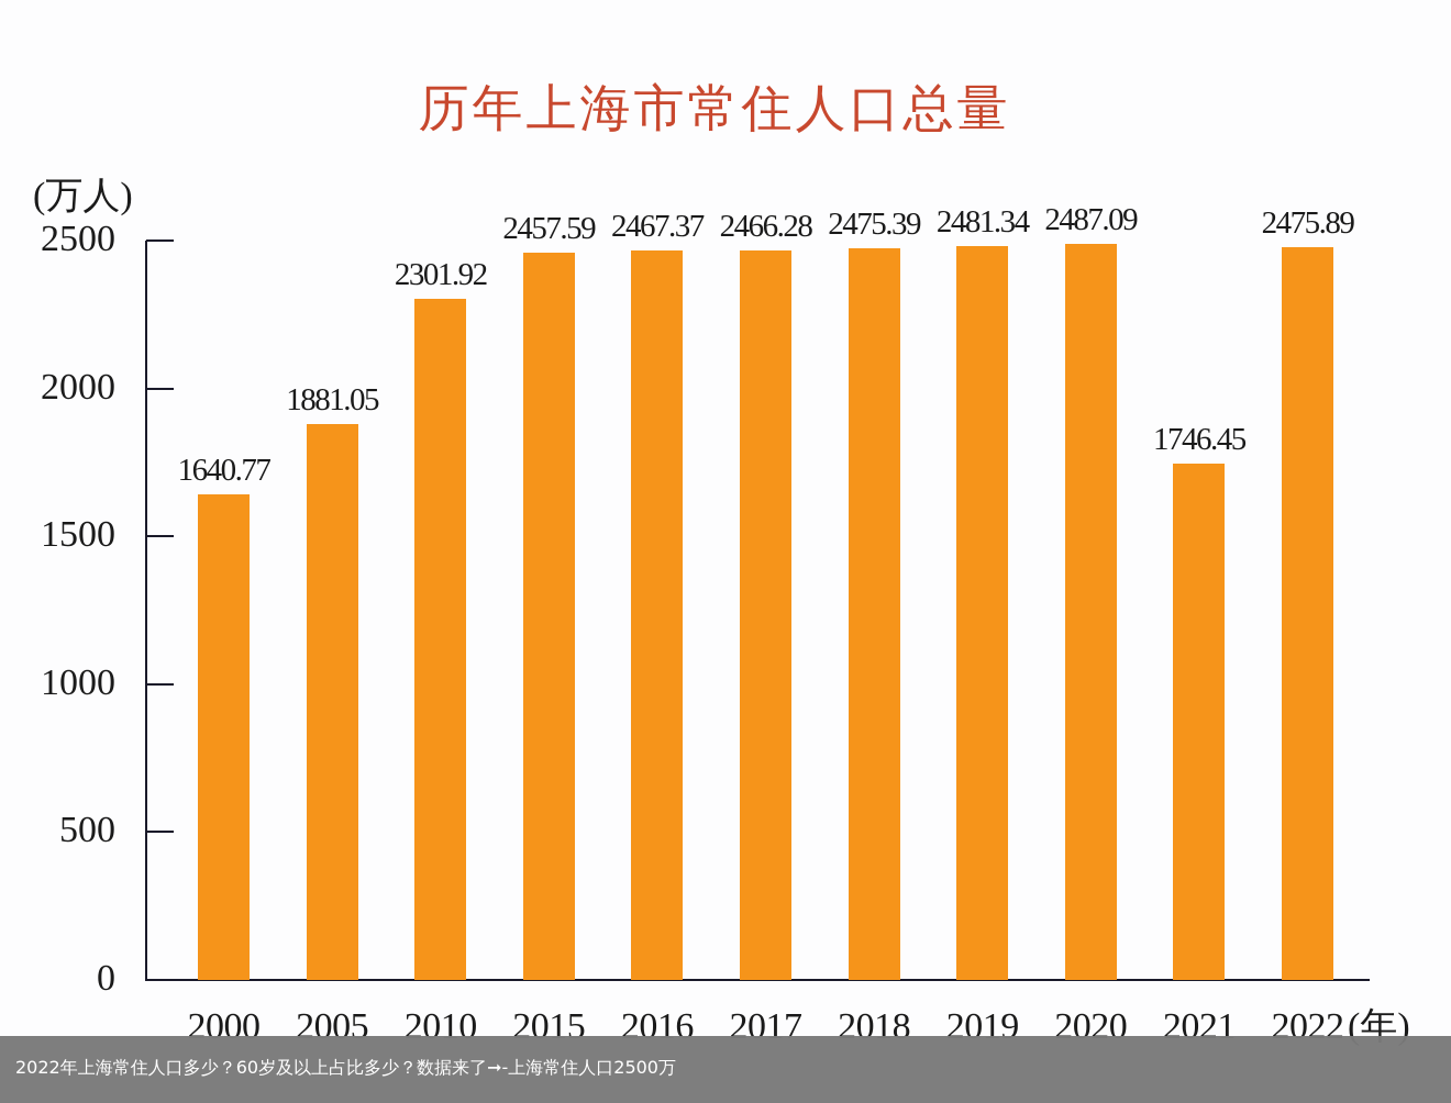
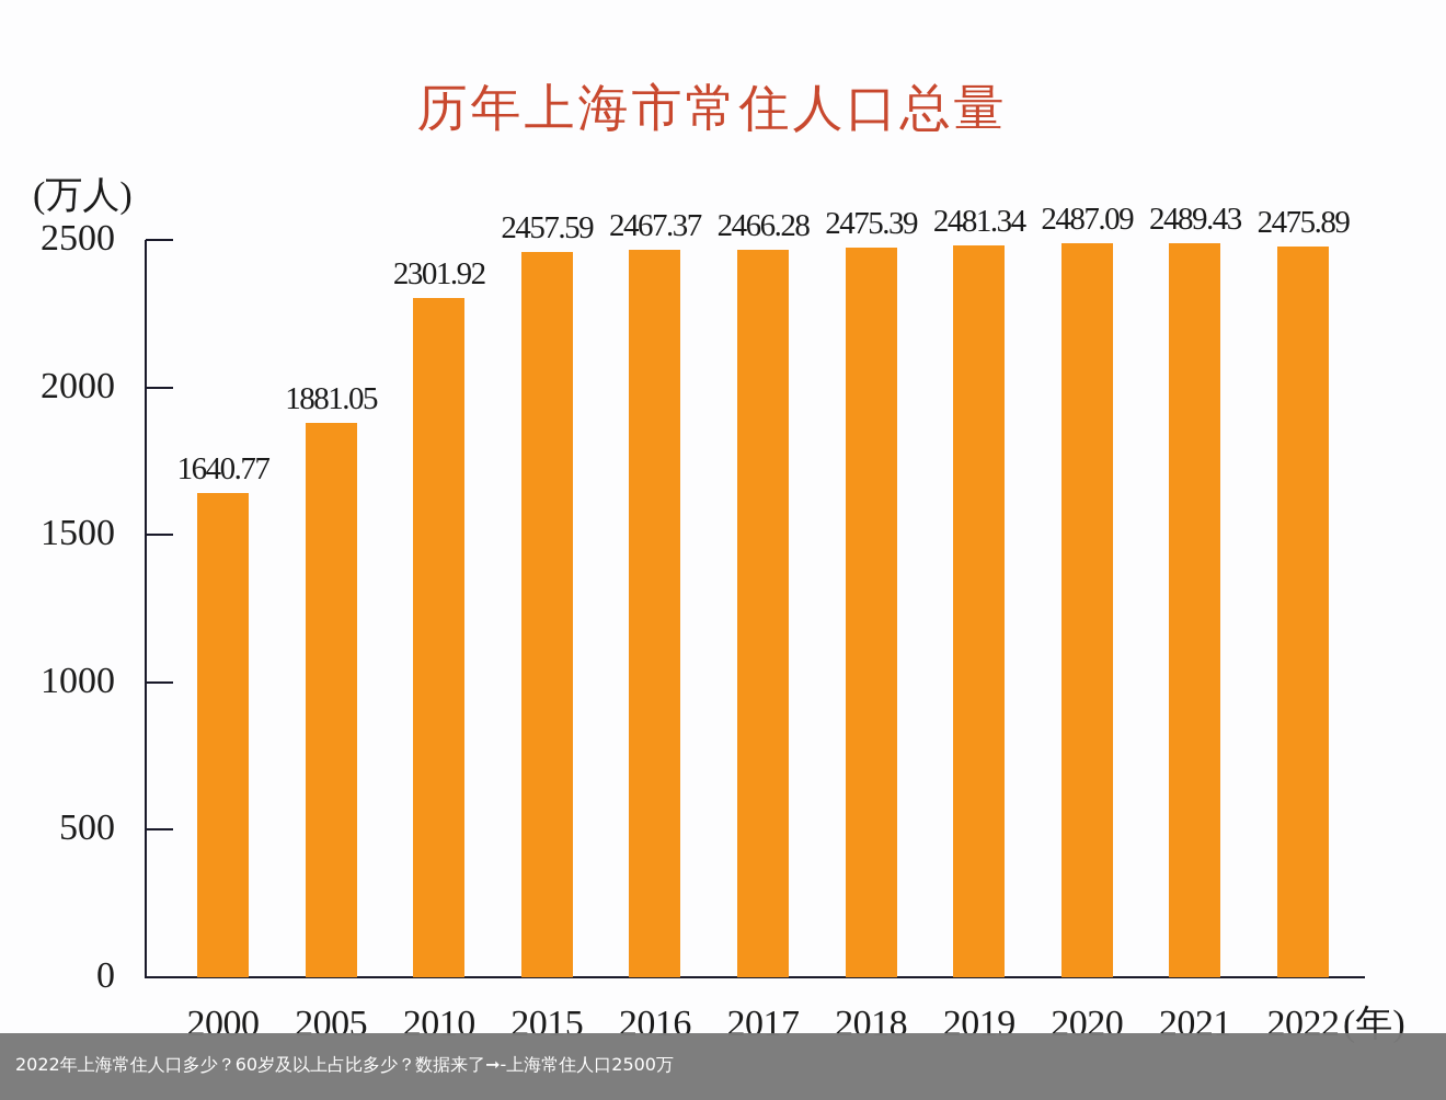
2021: 1746.45 -> 2489.43
